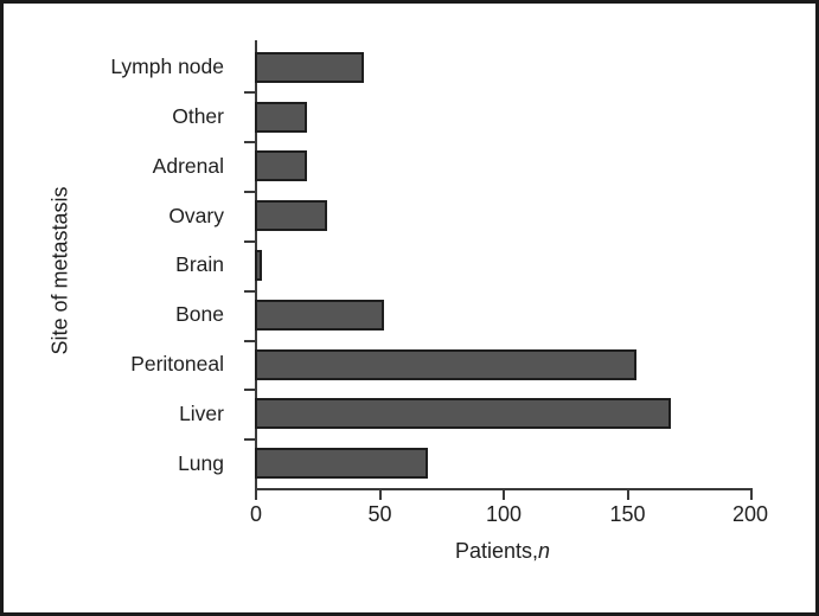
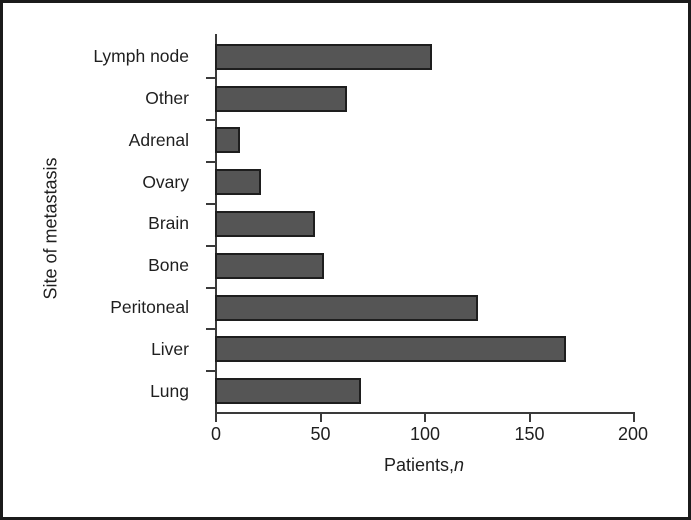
Lymph node: 44 -> 104
Other: 21 -> 63
Adrenal: 21 -> 12
Ovary: 29 -> 22
Brain: 3 -> 48
Peritoneal: 154 -> 126
